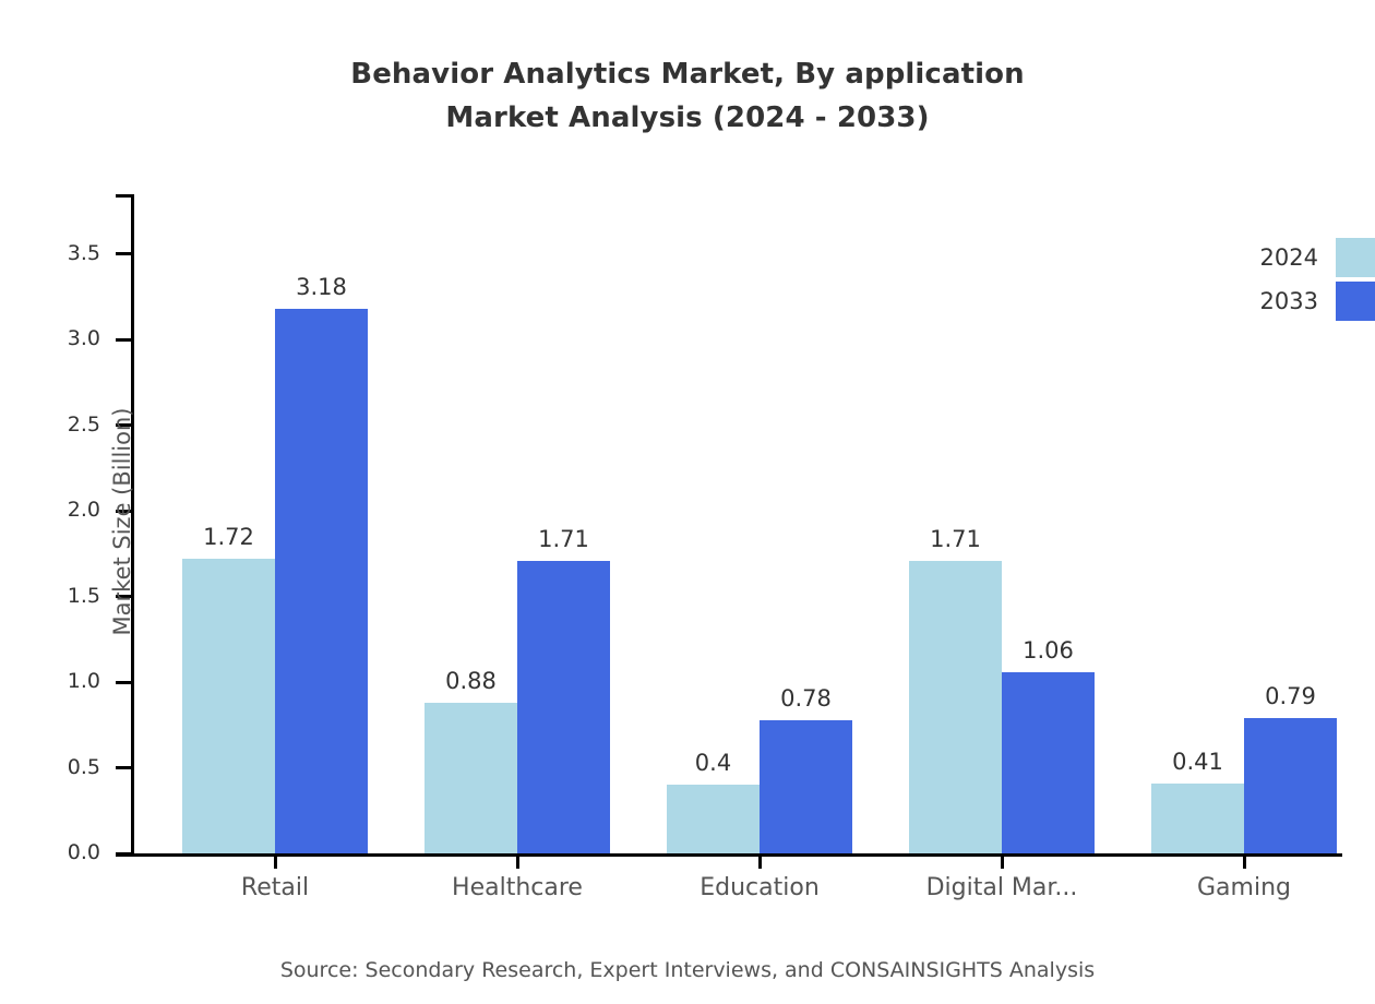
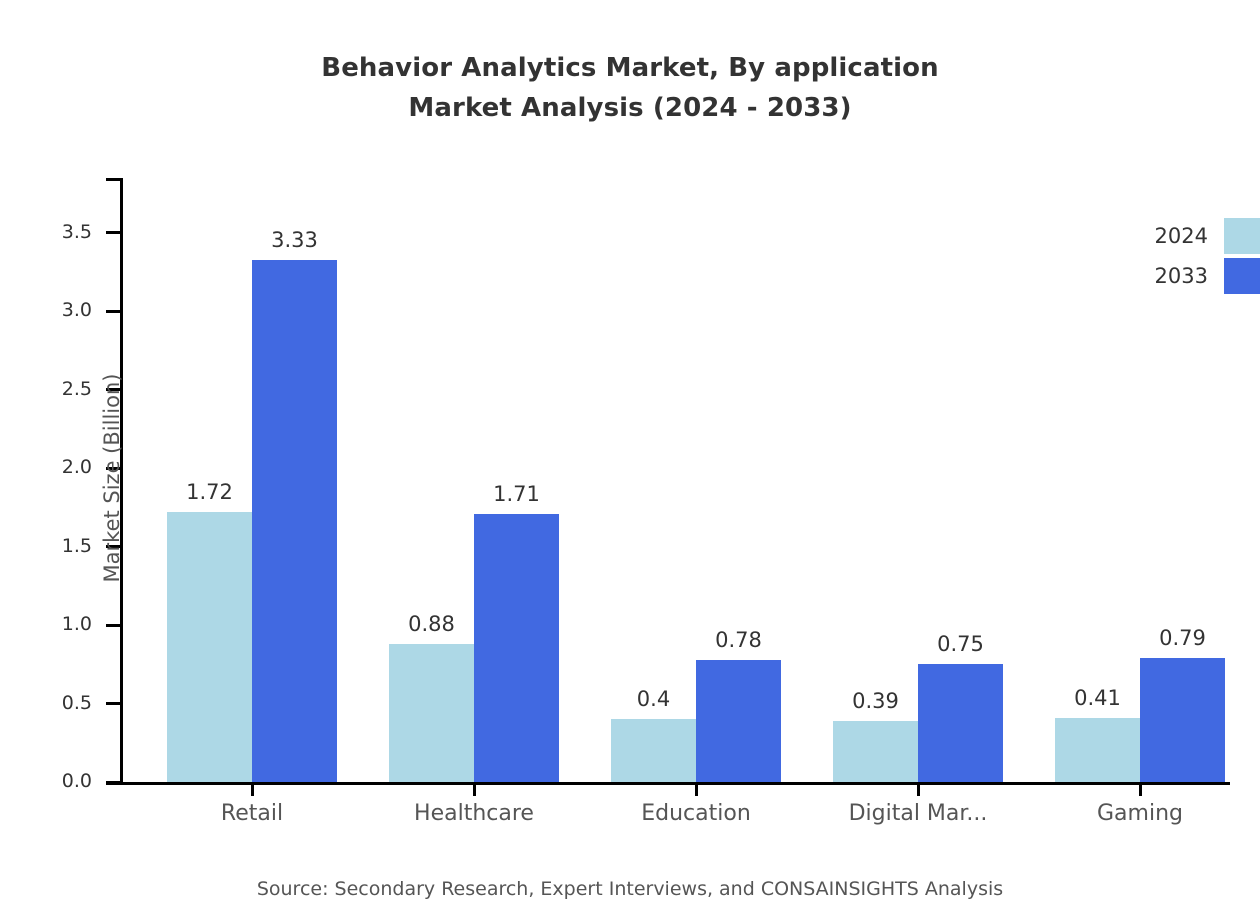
2033/Retail: 3.18 -> 3.33
2024/Digital Mar...: 1.71 -> 0.39
2033/Digital Mar...: 1.06 -> 0.75
